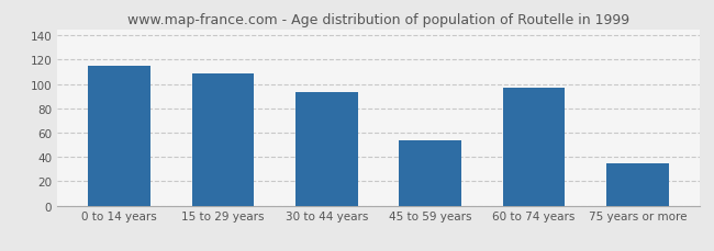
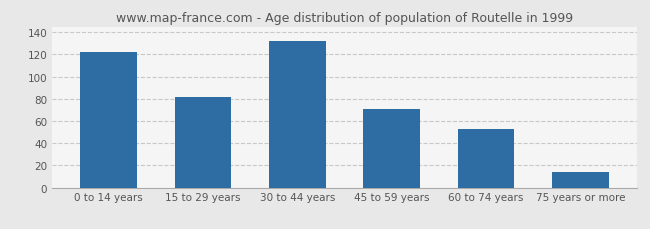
0 to 14 years: 115 -> 122
15 to 29 years: 109 -> 82
30 to 44 years: 93 -> 132
45 to 59 years: 54 -> 71
60 to 74 years: 97 -> 53
75 years or more: 35 -> 14
